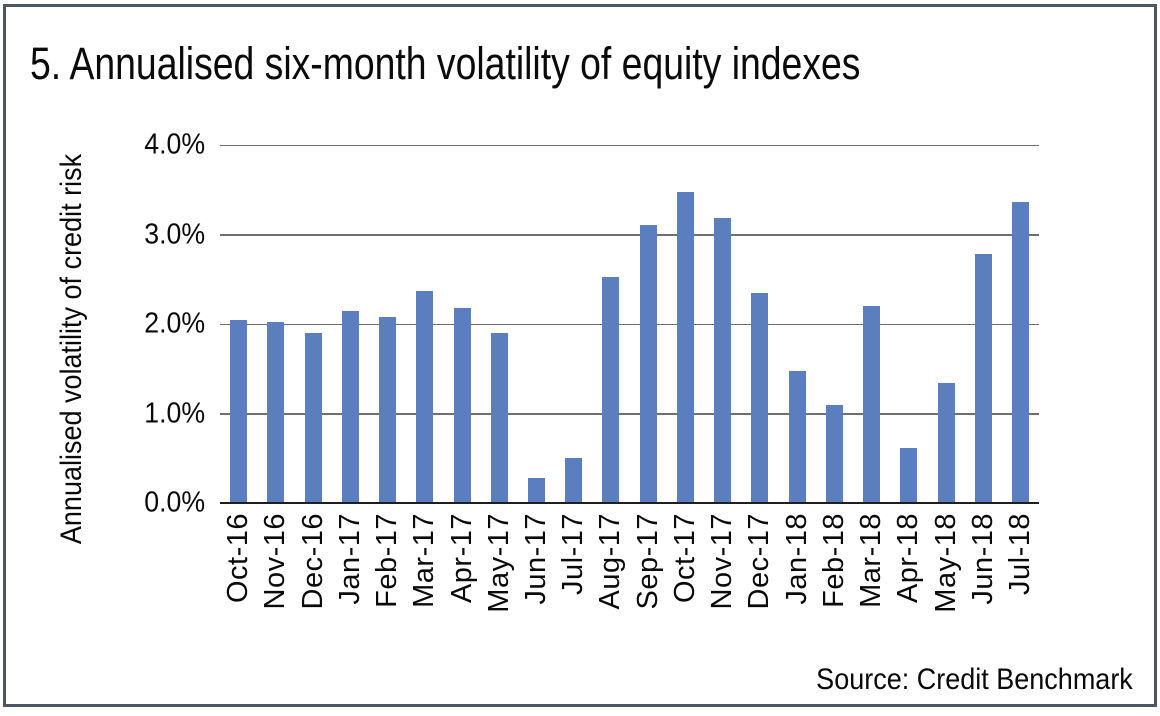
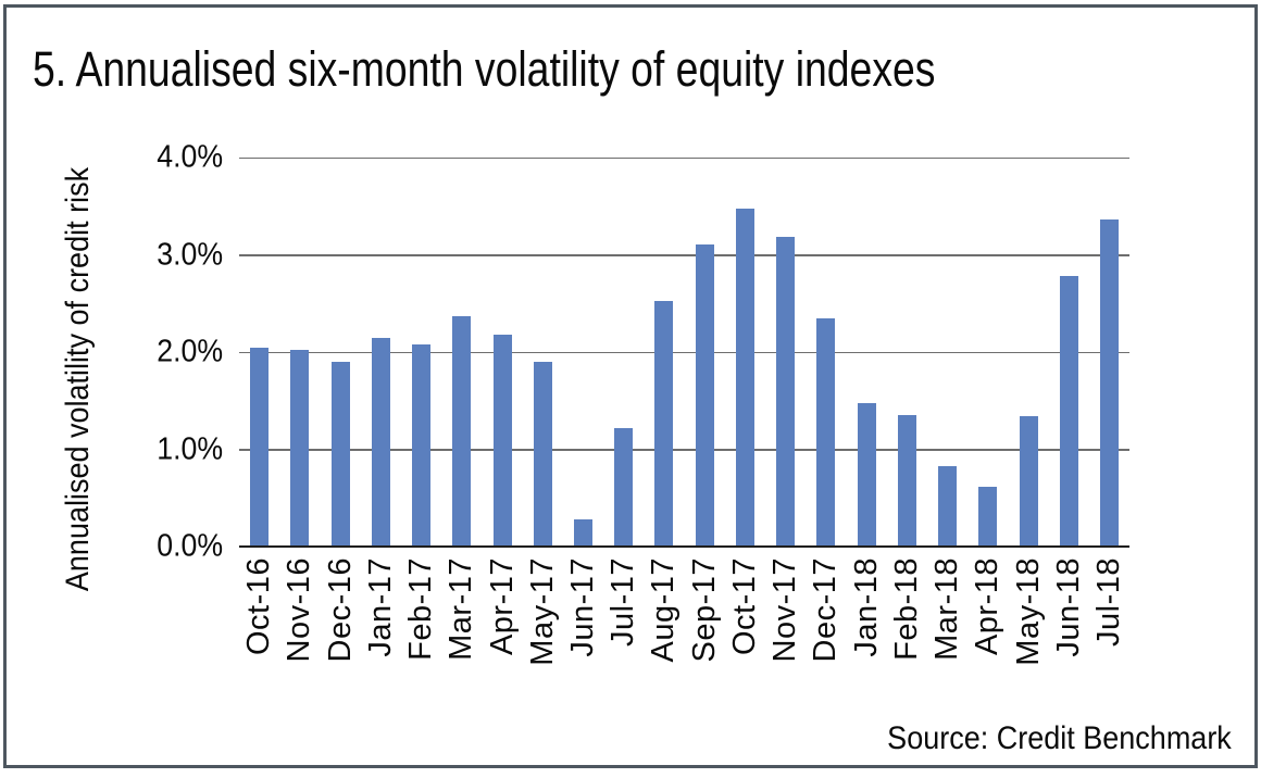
Jul-17: 0.5% -> 1.2%
Feb-18: 1.1% -> 1.4%
Mar-18: 2.2% -> 0.8%
